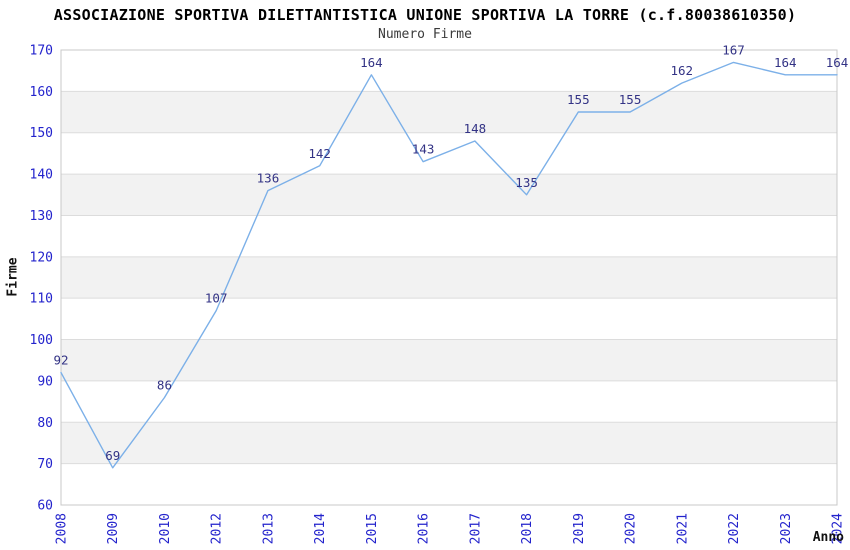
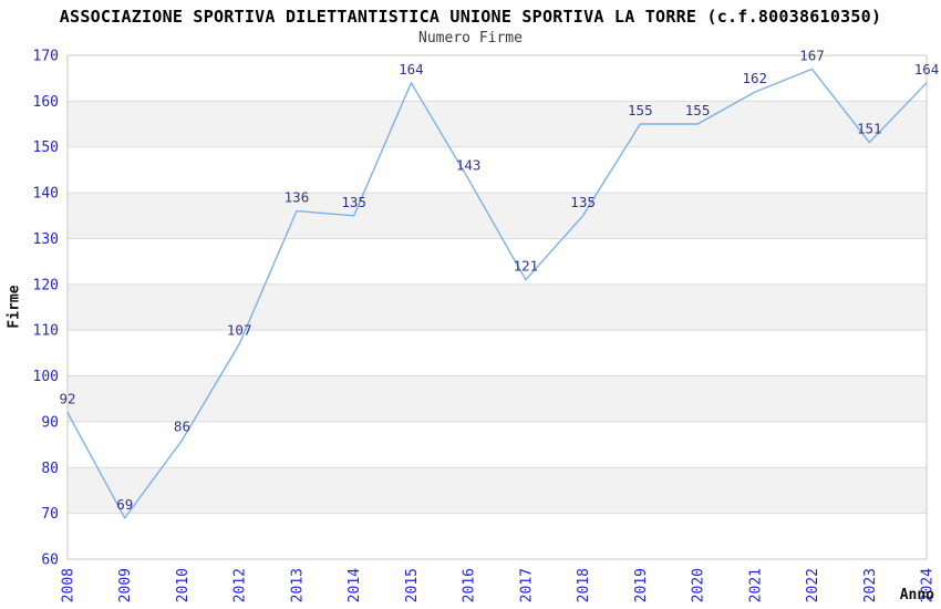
2014: 142 -> 135
2017: 148 -> 121
2023: 164 -> 151
